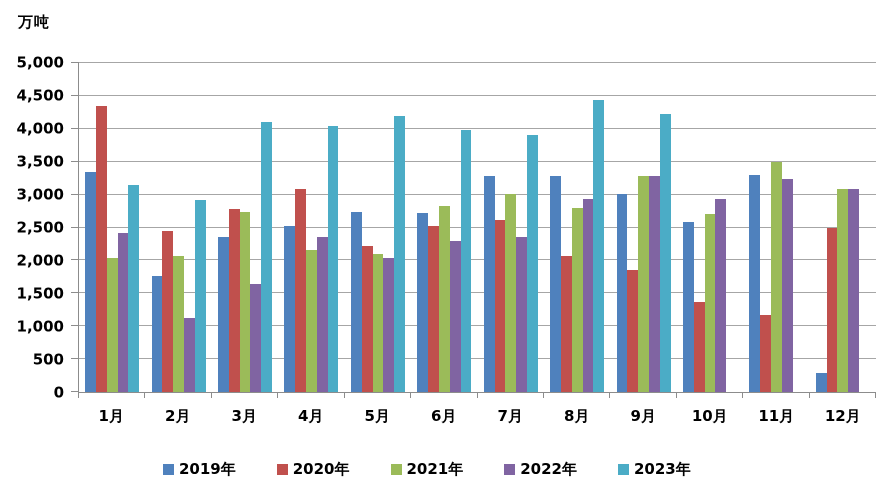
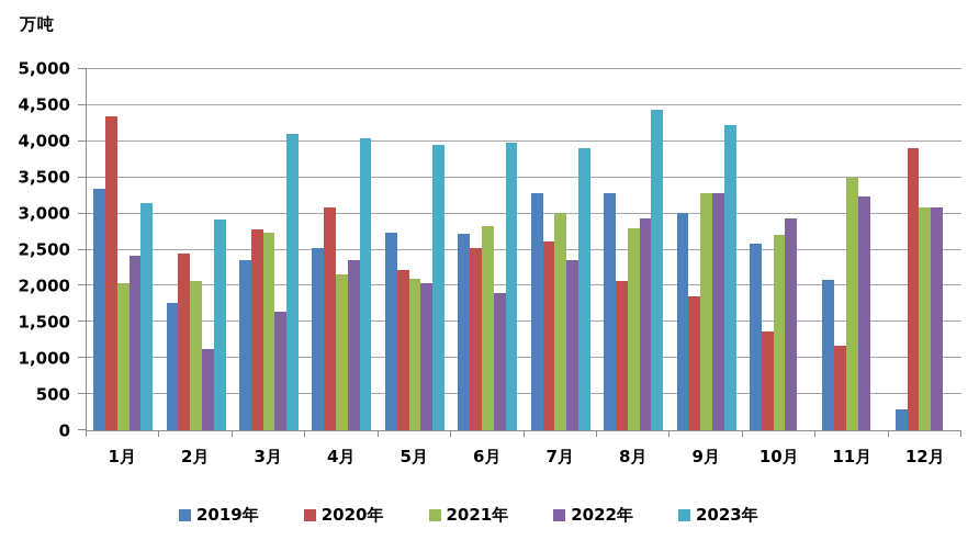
2023年/5月: 4200 -> 4000
2022年/6月: 2300 -> 1900
2019年/11月: 3300 -> 2100
2020年/12月: 2500 -> 3900
